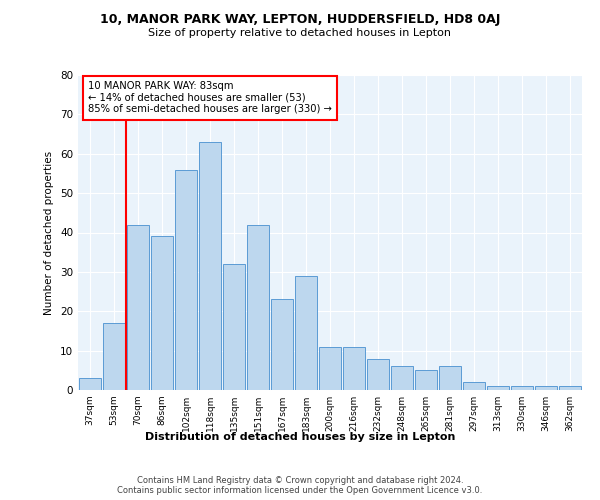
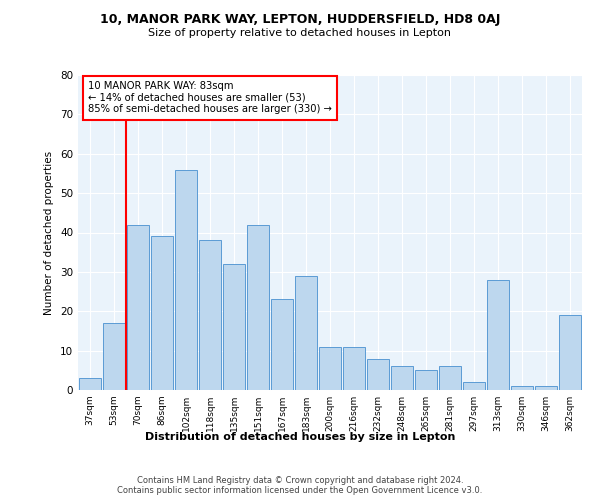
118sqm: 63 -> 38
313sqm: 1 -> 28
362sqm: 1 -> 19
